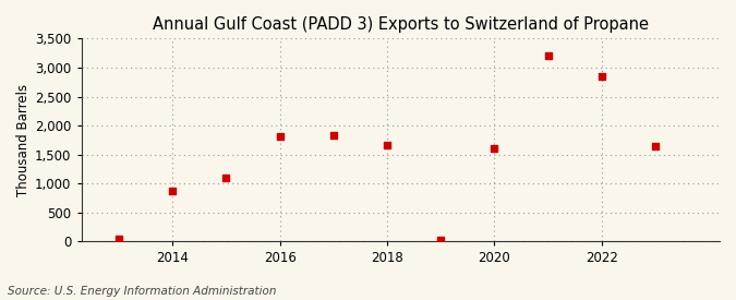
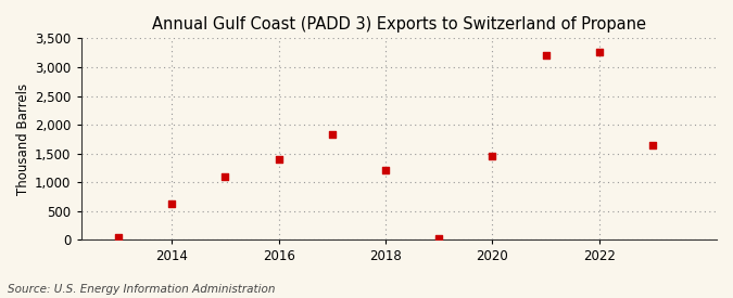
2014: 880 -> 620
2016: 1,820 -> 1,400
2018: 1,670 -> 1,220
2020: 1,610 -> 1,460
2022: 2,840 -> 3,260
